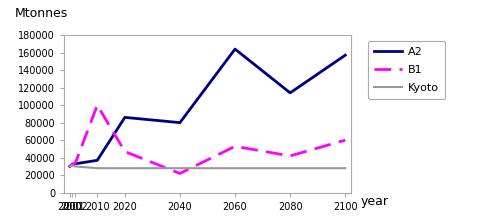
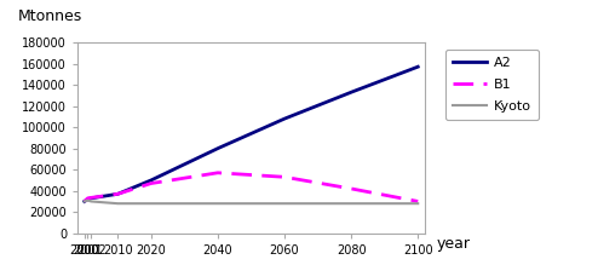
B1/2010: 100000 -> 37000
A2/2020: 86000 -> 50000
B1/2040: 22000 -> 57000
A2/2060: 164000 -> 108000
A2/2080: 114000 -> 133000
B1/2100: 60000 -> 30000
